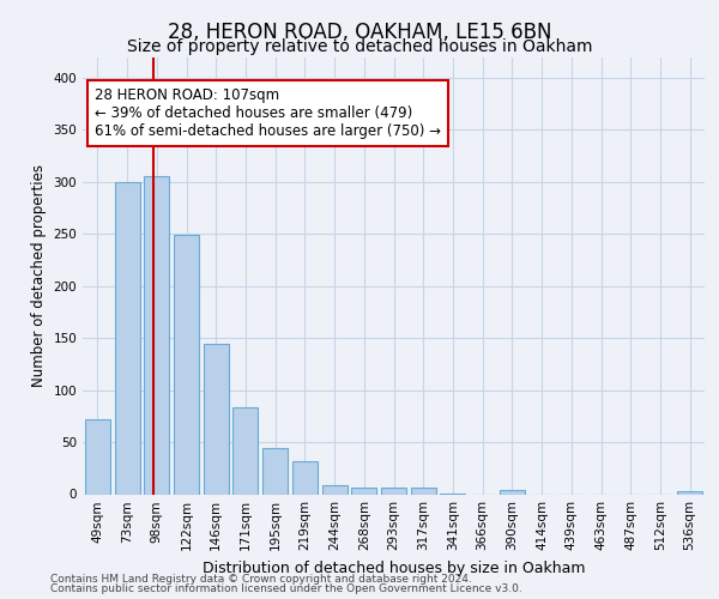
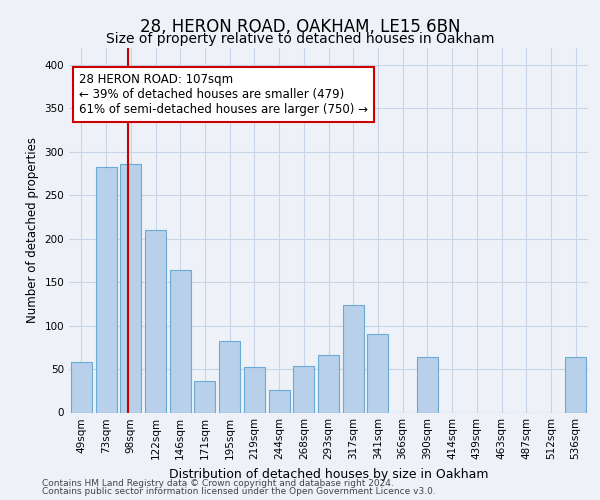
49sqm: 72 -> 58
73sqm: 300 -> 282
98sqm: 305 -> 286
122sqm: 249 -> 210
146sqm: 144 -> 164
171sqm: 83 -> 36
195sqm: 44 -> 82
219sqm: 32 -> 52
244sqm: 9 -> 26
268sqm: 6 -> 54
293sqm: 6 -> 66
317sqm: 6 -> 124
341sqm: 1 -> 90
390sqm: 4 -> 64
536sqm: 3 -> 64
